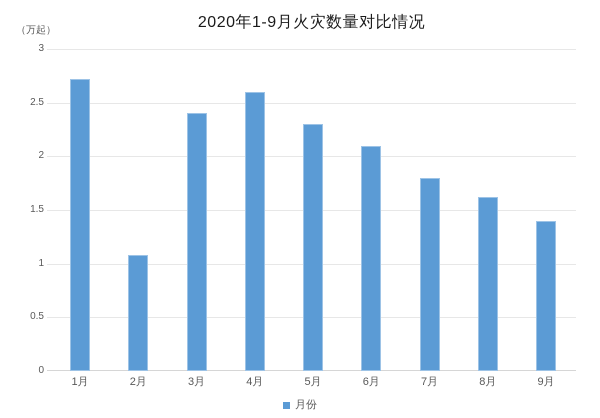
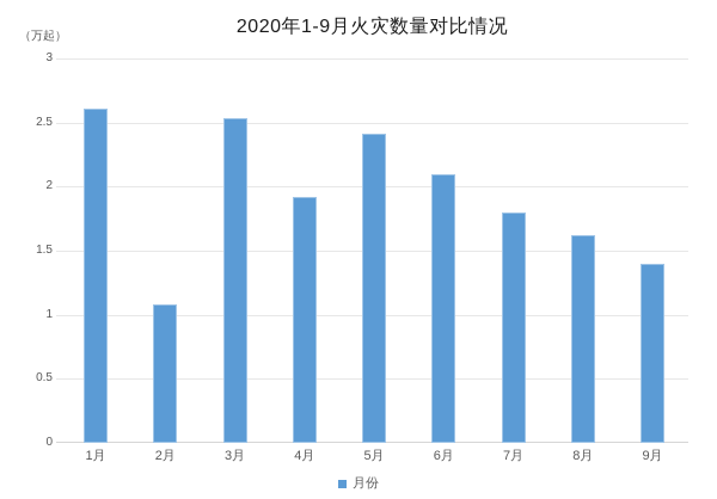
1月: 2.72 -> 2.61
3月: 2.40 -> 2.53
4月: 2.60 -> 1.92
5月: 2.30 -> 2.41
